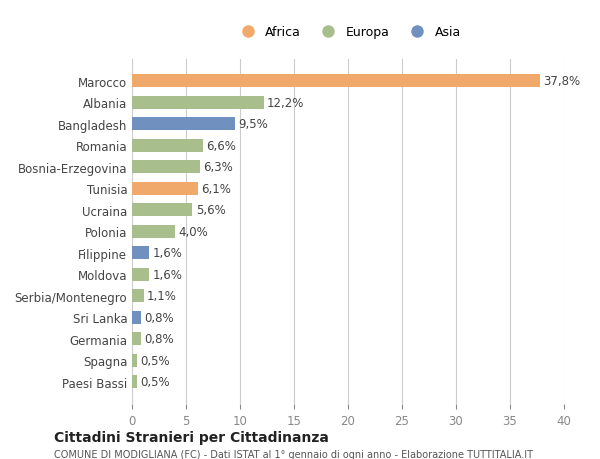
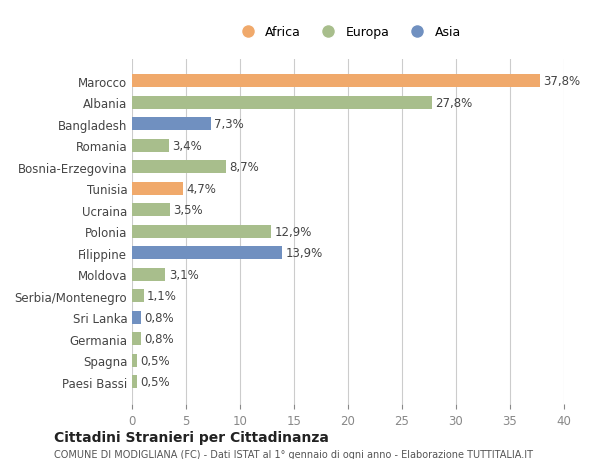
Albania: 12,2% -> 27,8%
Bangladesh: 9,5% -> 7,3%
Romania: 6,6% -> 3,4%
Bosnia-Erzegovina: 6,3% -> 8,7%
Tunisia: 6,1% -> 4,7%
Ucraina: 5,6% -> 3,5%
Polonia: 4,0% -> 12,9%
Filippine: 1,6% -> 13,9%
Moldova: 1,6% -> 3,1%
